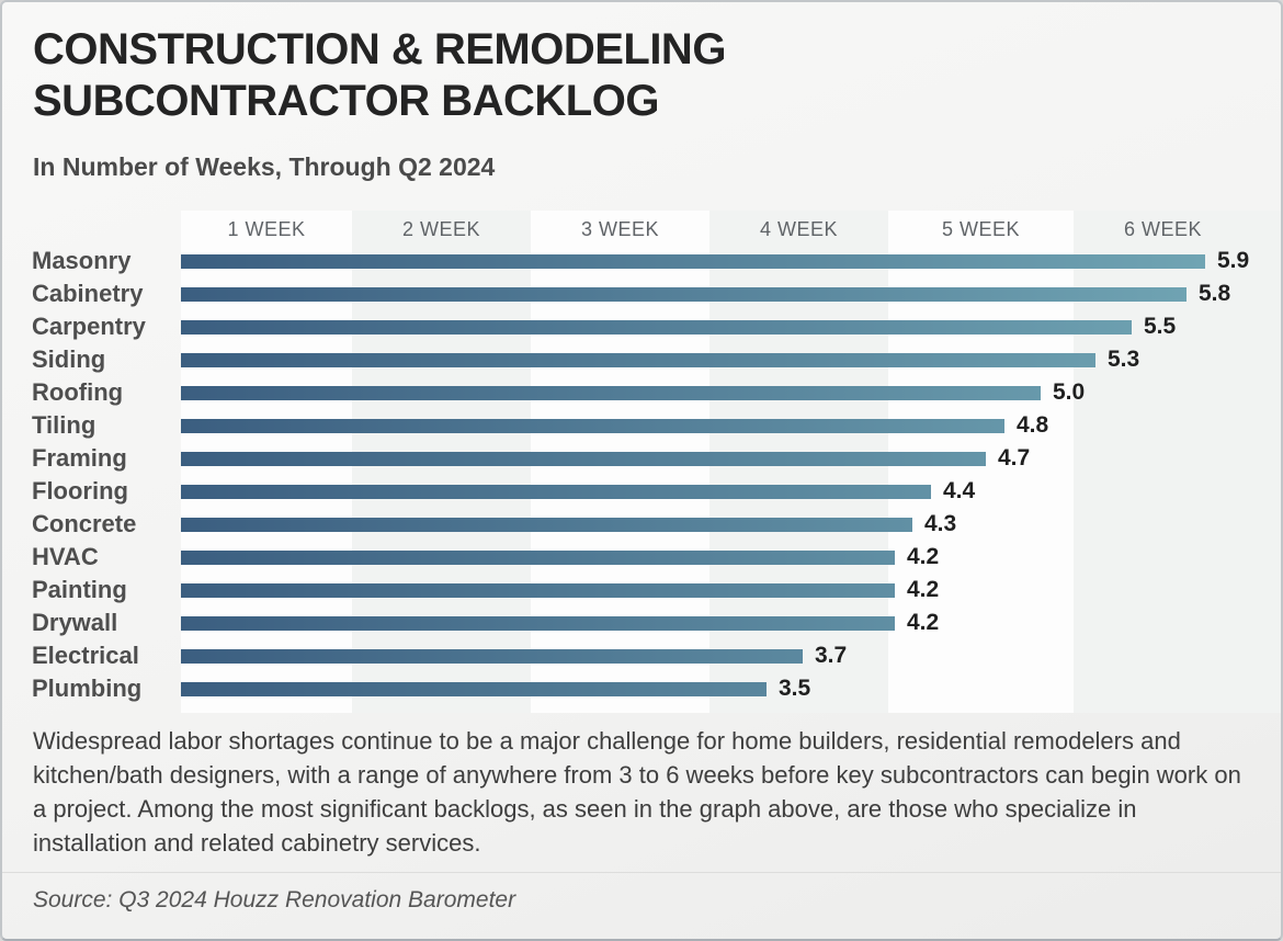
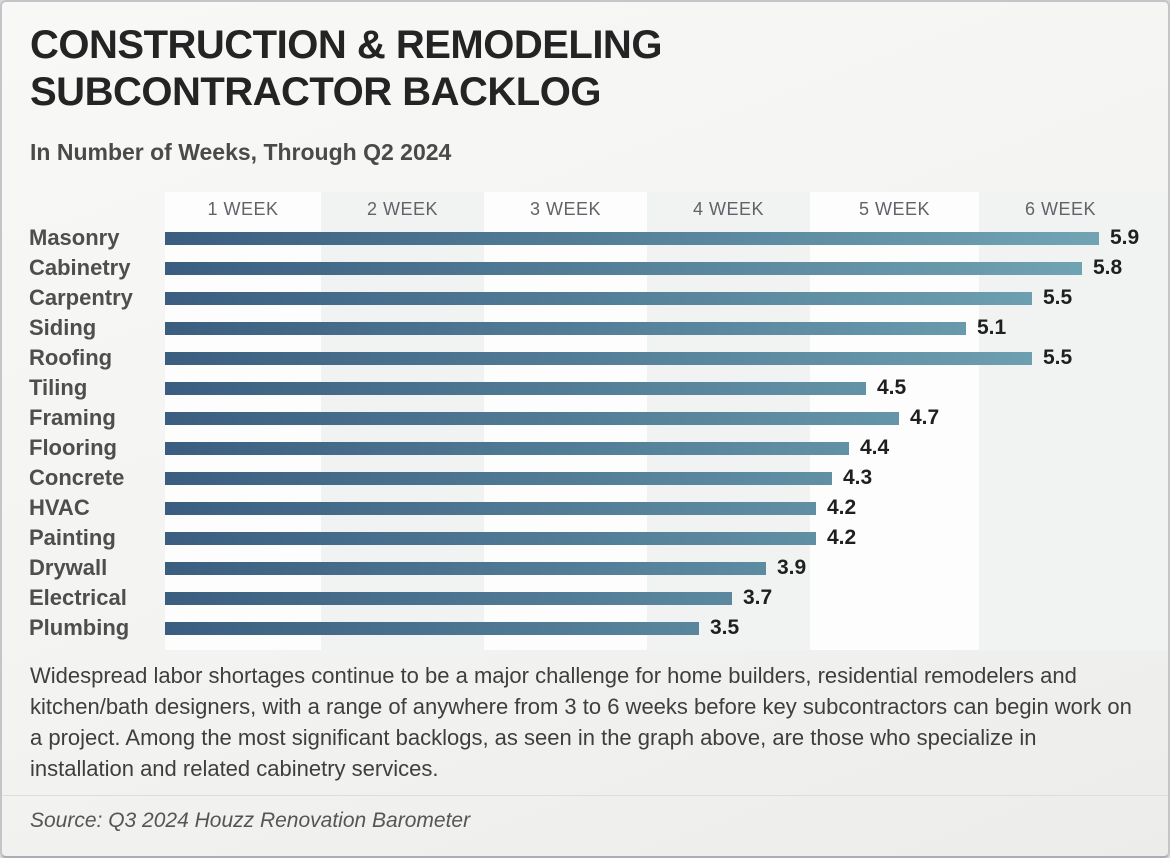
Siding: 5.3 -> 5.1
Roofing: 5.0 -> 5.5
Tiling: 4.8 -> 4.5
Drywall: 4.2 -> 3.9
